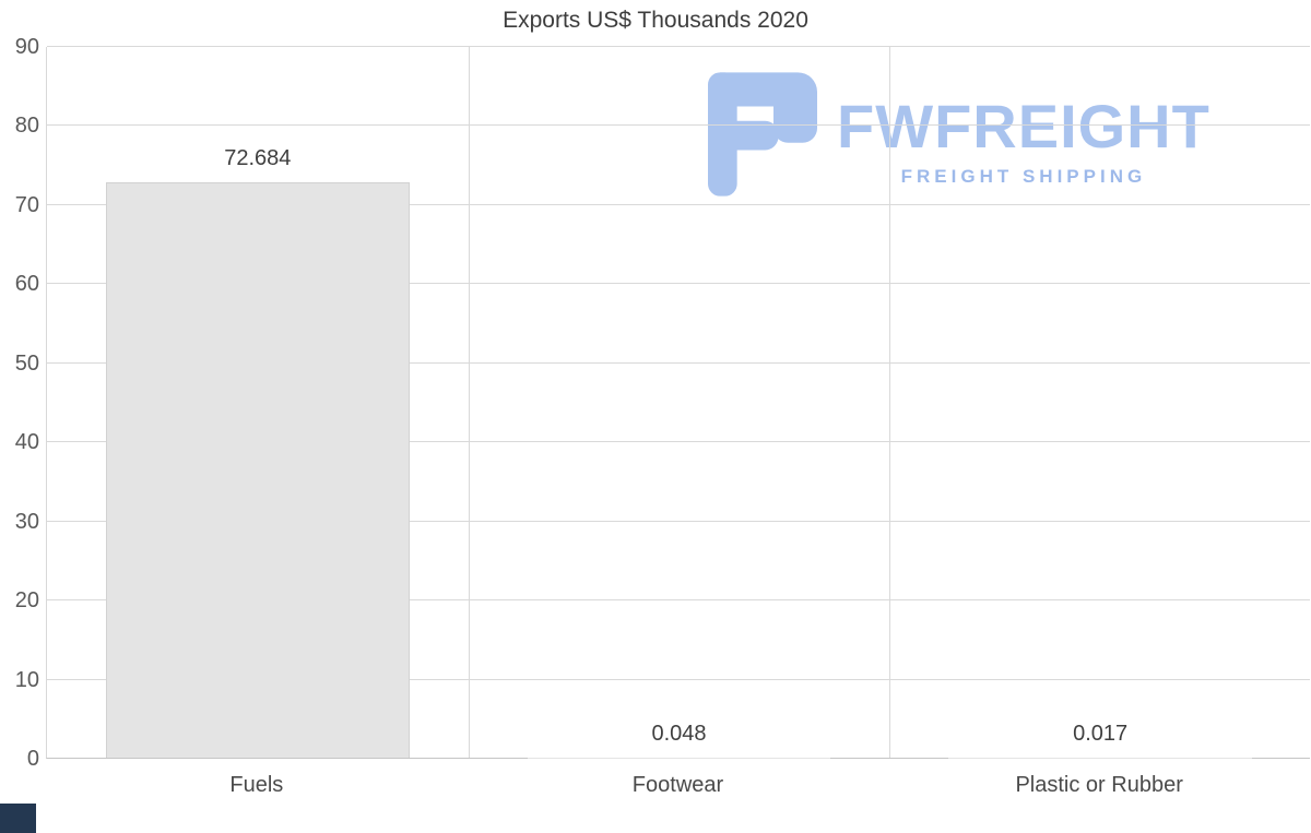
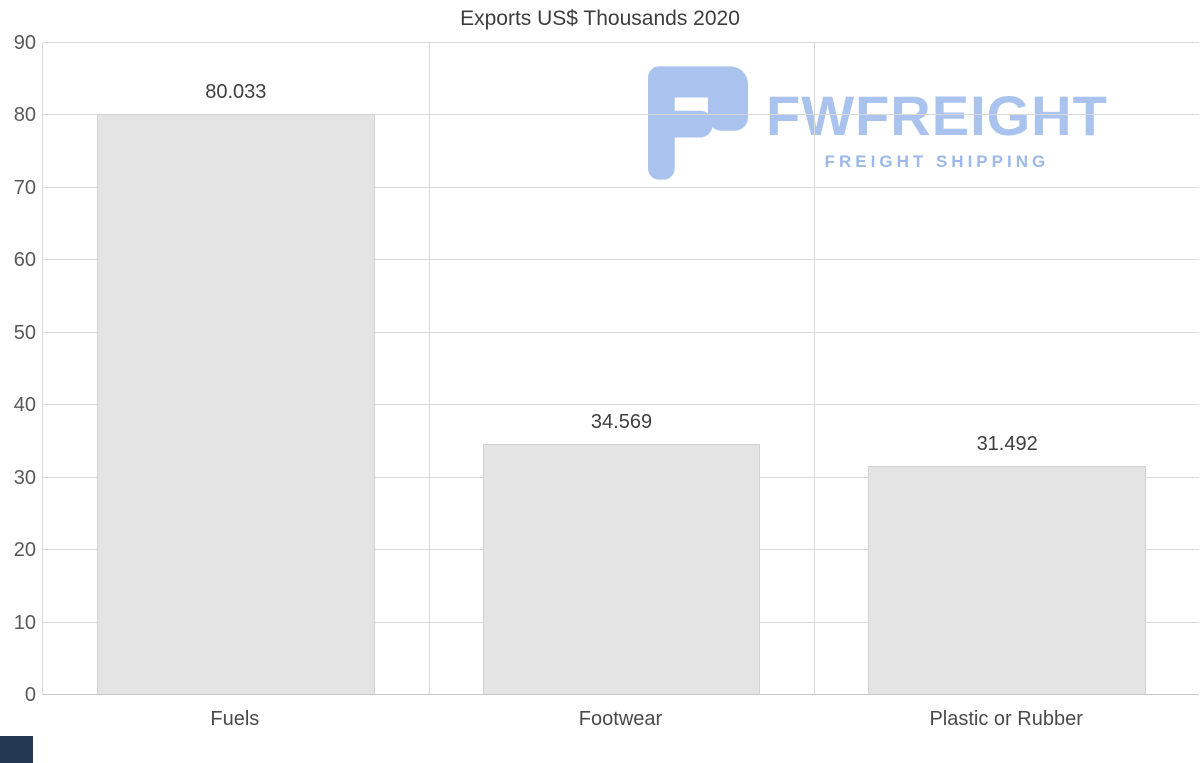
Fuels: 72.684 -> 80.033
Footwear: 0.048 -> 34.569
Plastic or Rubber: 0.017 -> 31.492
